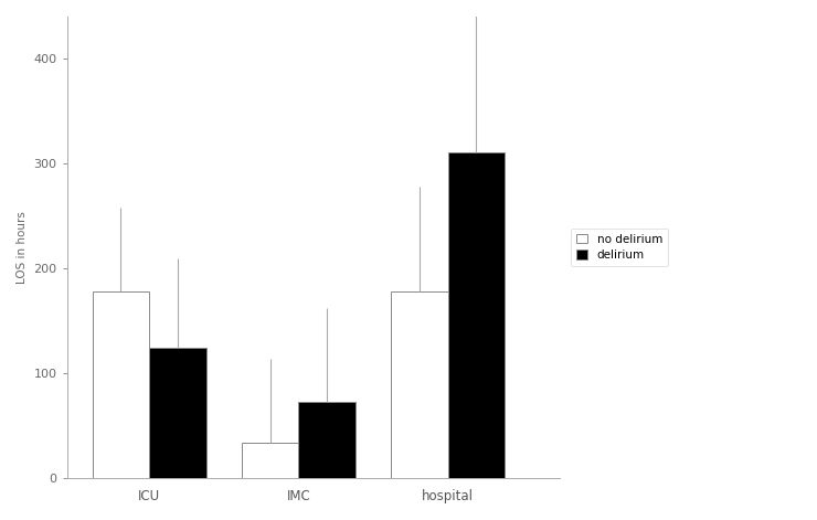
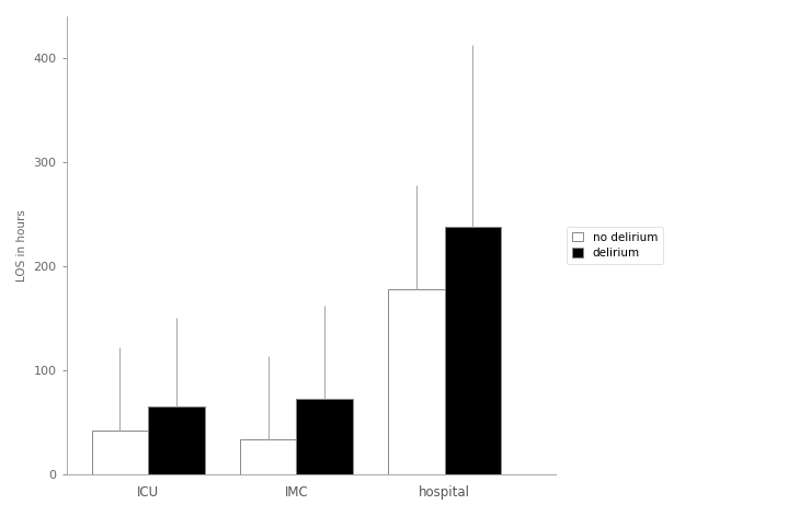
no delirium/ICU: 178 -> 42
delirium/ICU: 124 -> 65
delirium/hospital: 310 -> 238
